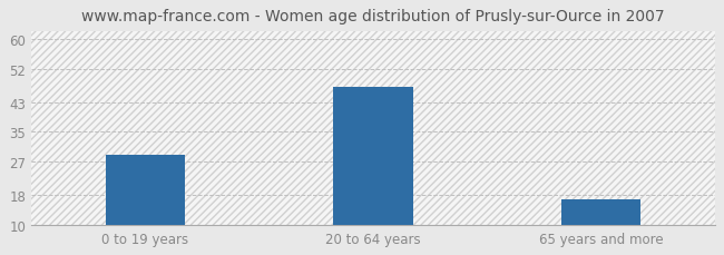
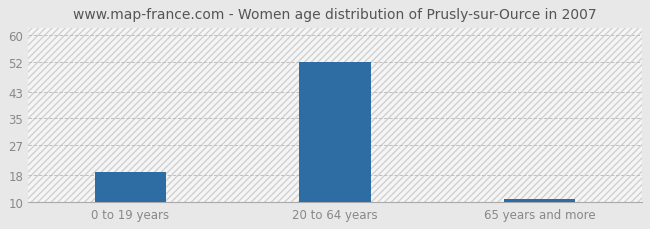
0 to 19 years: 29 -> 19
20 to 64 years: 47 -> 52
65 years and more: 17 -> 11
